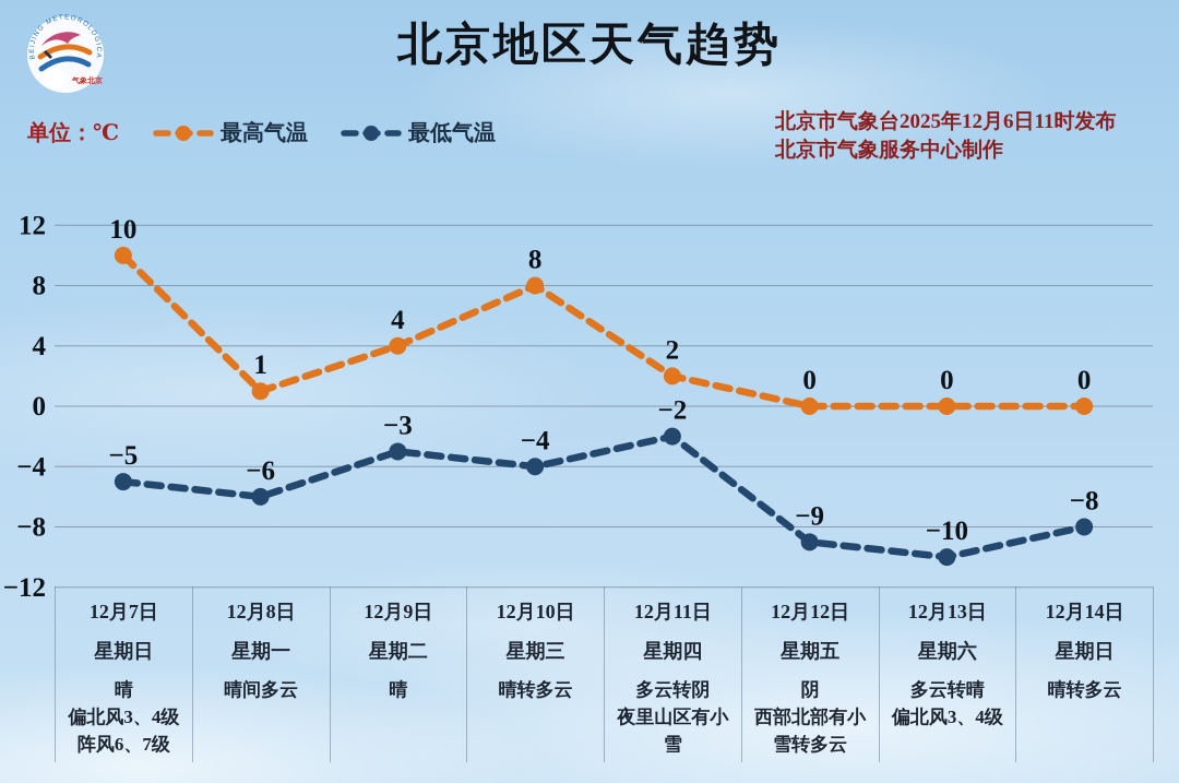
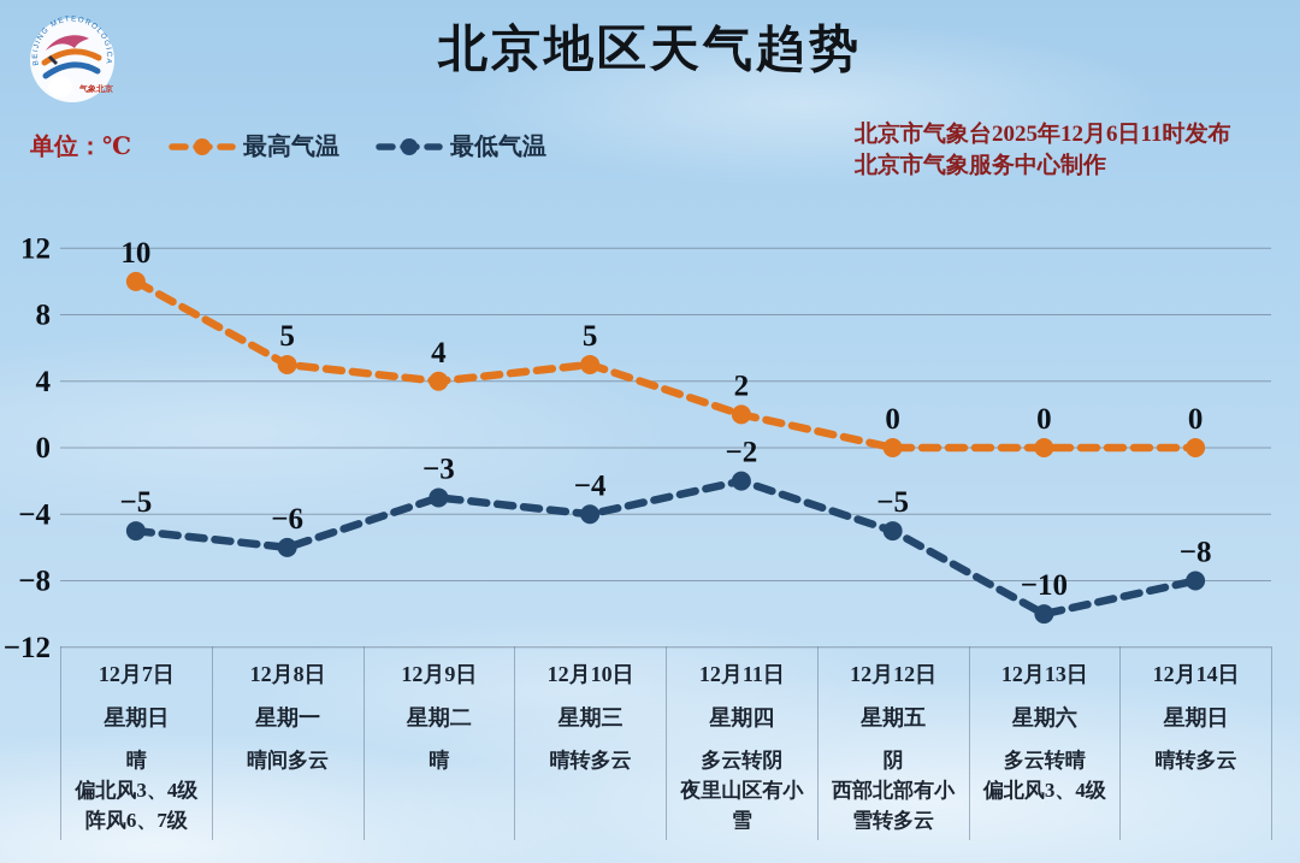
最高气温/12月8日: 1 -> 5
最高气温/12月10日: 8 -> 5
最低气温/12月12日: −9 -> −5
